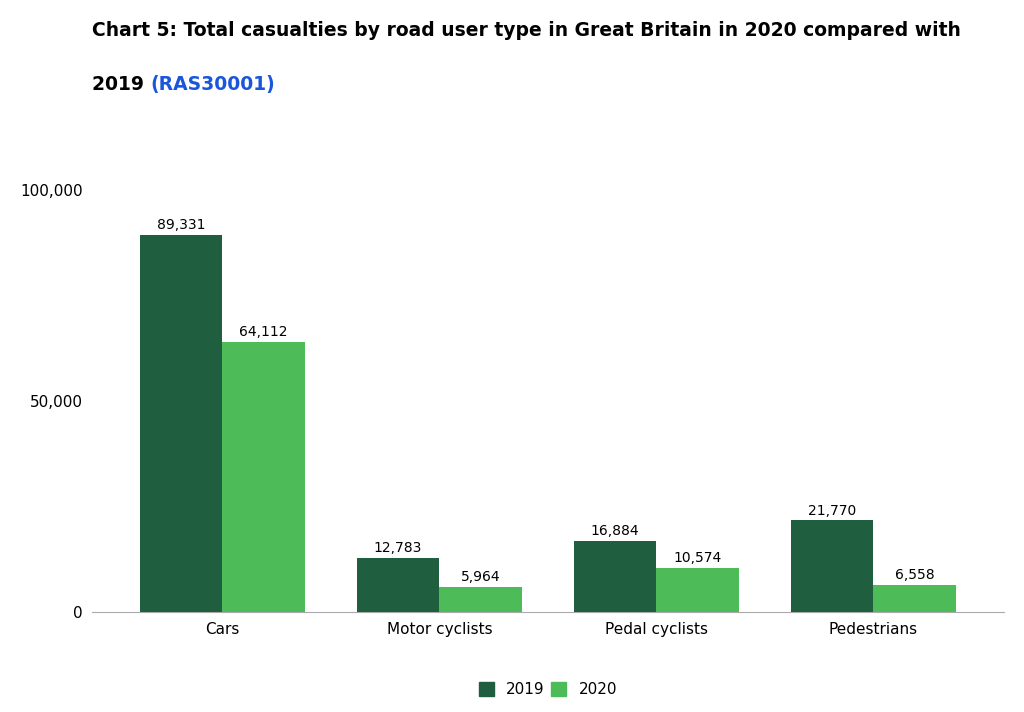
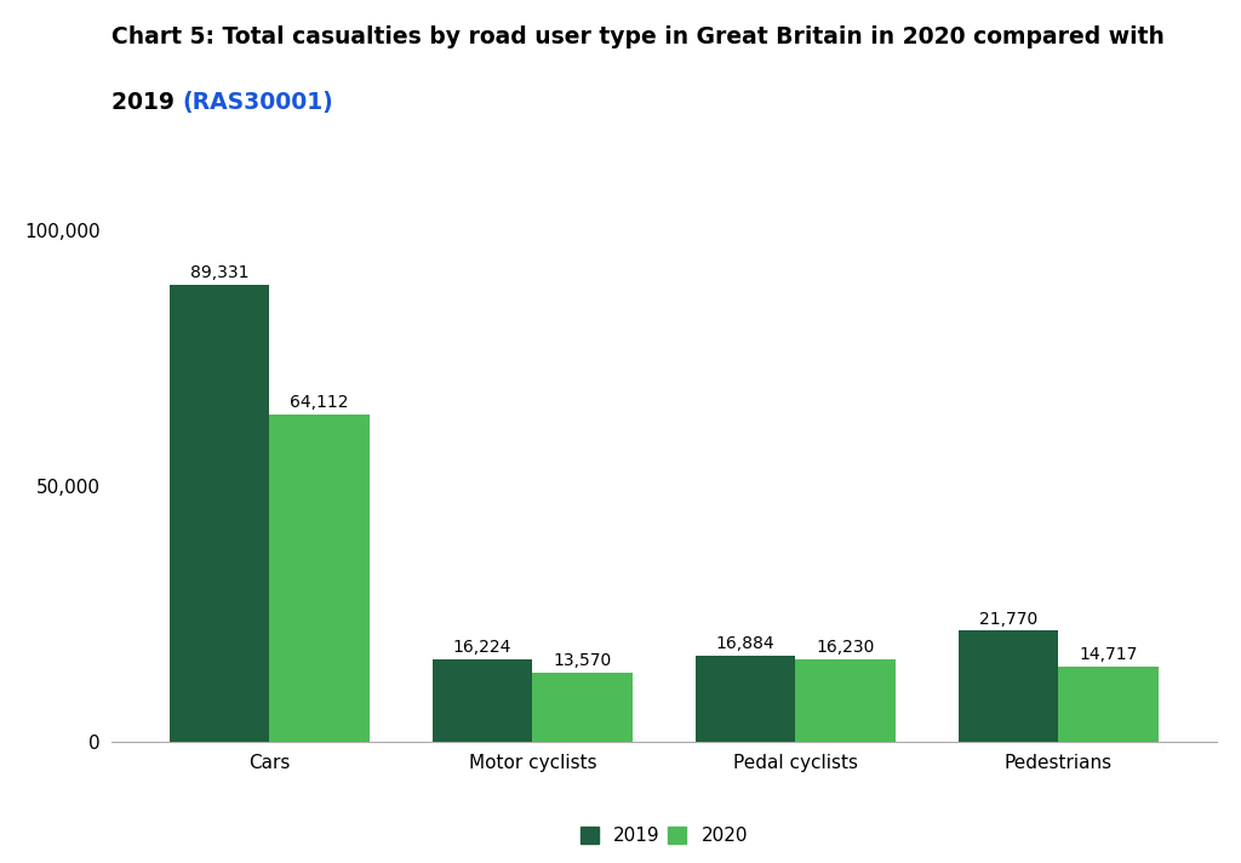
2019/Motor cyclists: 12,783 -> 16,224
2020/Motor cyclists: 5,964 -> 13,570
2020/Pedal cyclists: 10,574 -> 16,230
2020/Pedestrians: 6,558 -> 14,717
